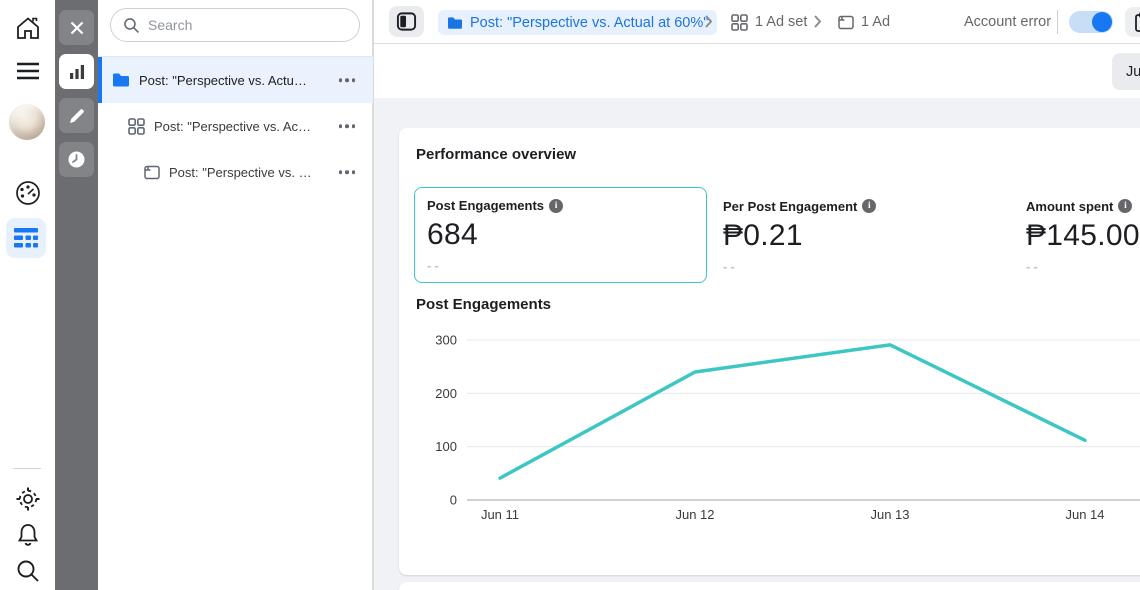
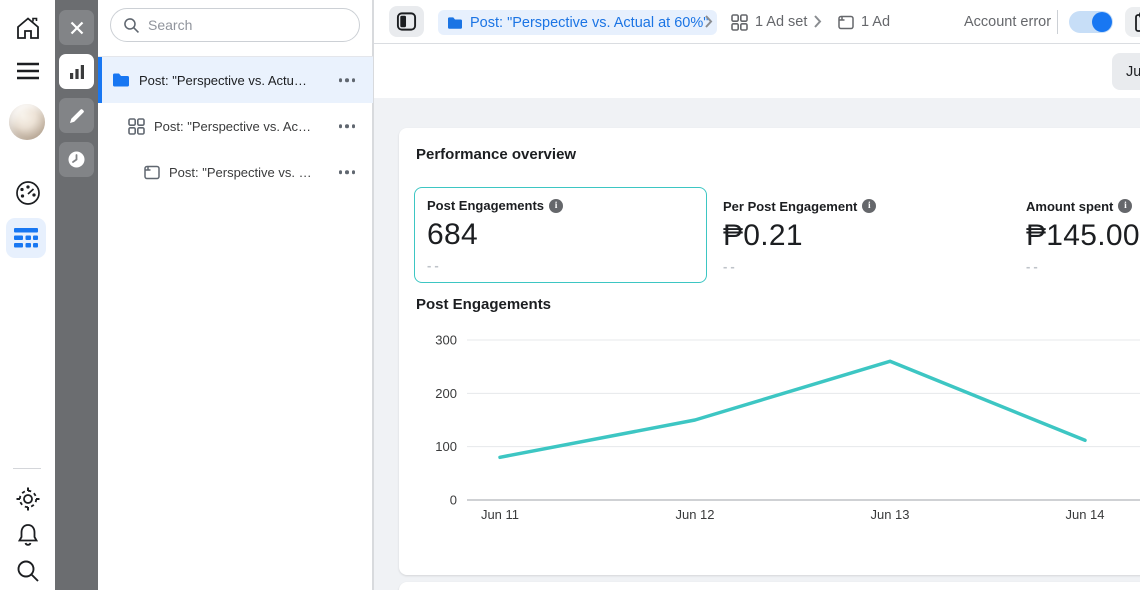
Jun 11: 40 -> 80
Jun 12: 240 -> 150
Jun 13: 290 -> 260
